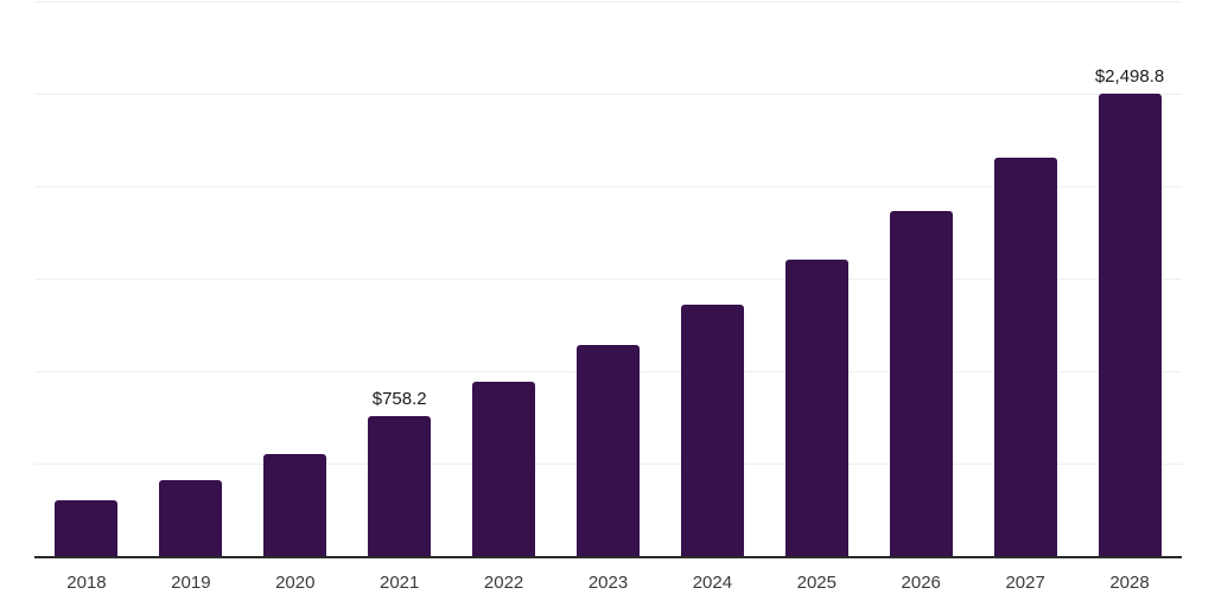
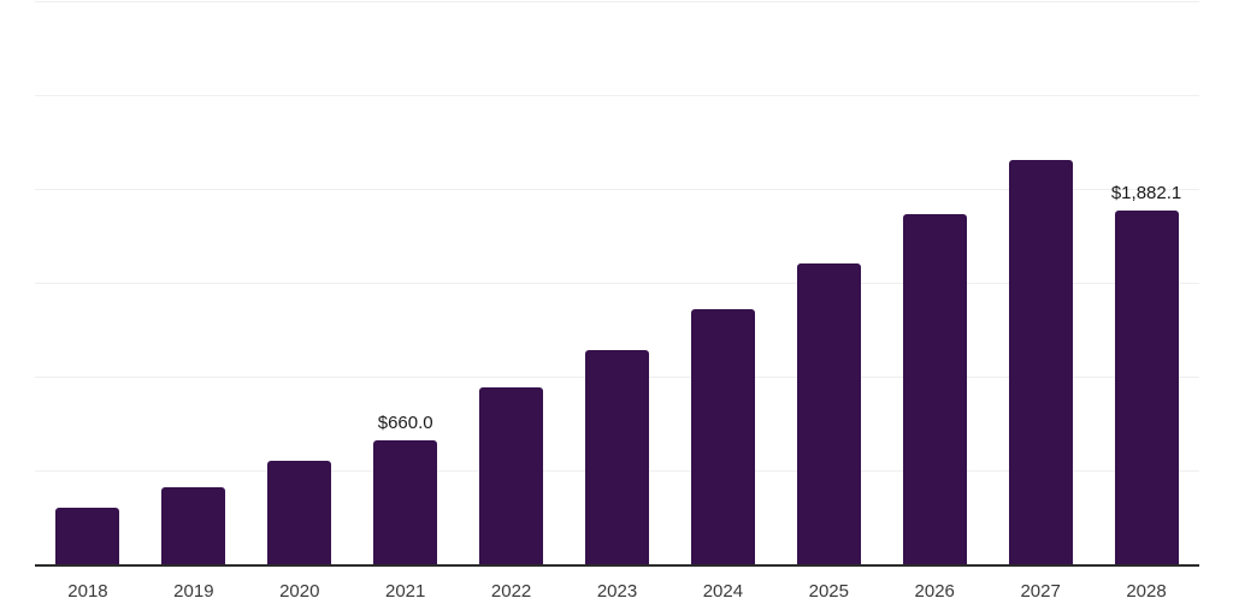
2021: $758.2 -> $660.0
2028: $2,498.8 -> $1,882.1
